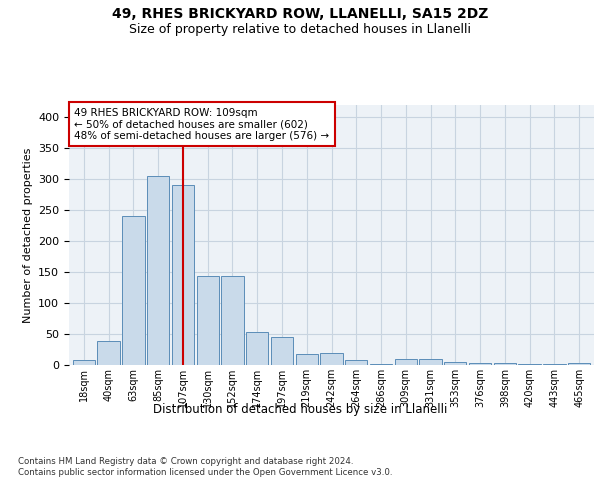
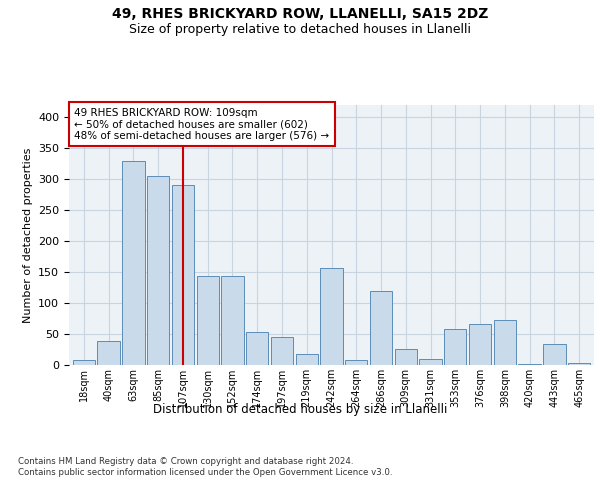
63sqm: 240 -> 330
242sqm: 19 -> 156
286sqm: 2 -> 120
309sqm: 10 -> 26
353sqm: 5 -> 58
376sqm: 3 -> 66
398sqm: 4 -> 72
443sqm: 2 -> 34
